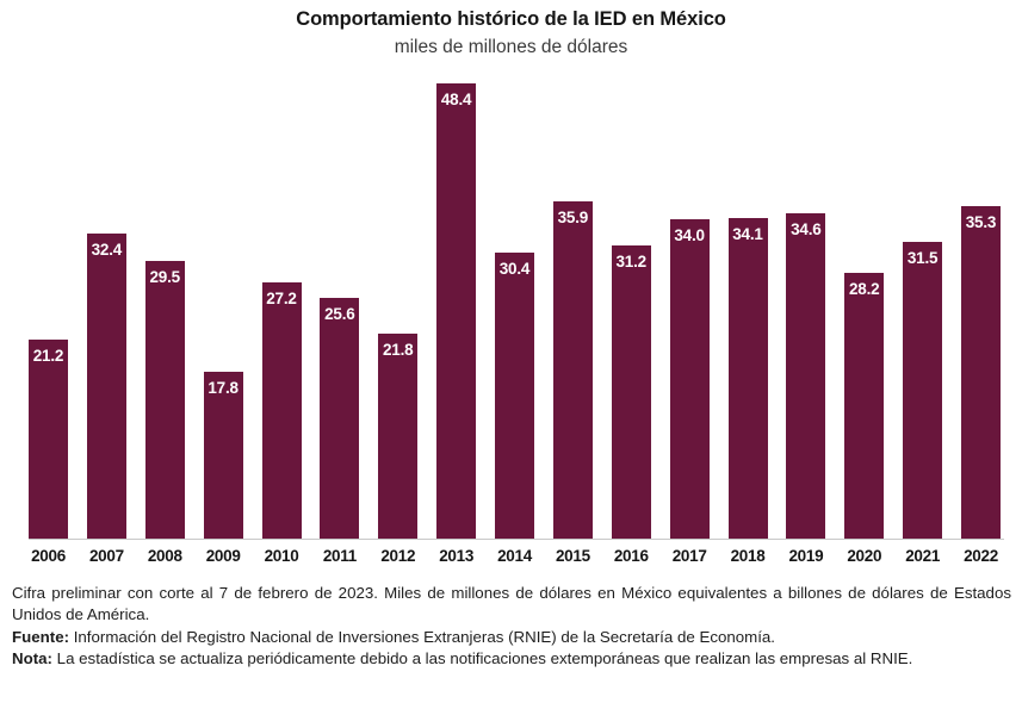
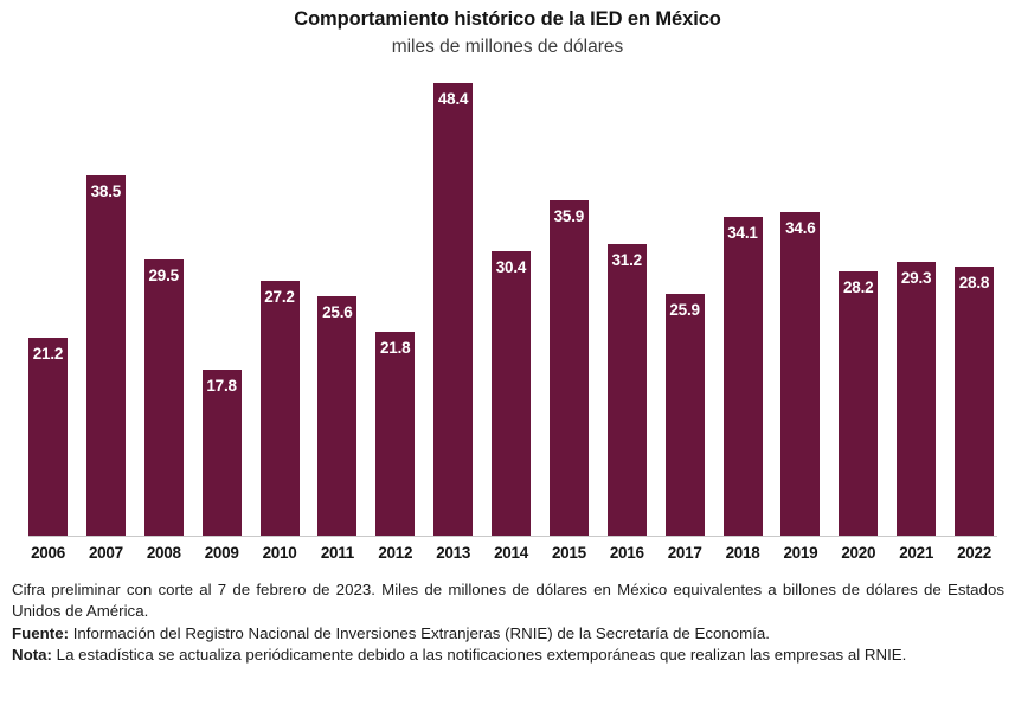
2007: 32.4 -> 38.5
2017: 34.0 -> 25.9
2021: 31.5 -> 29.3
2022: 35.3 -> 28.8
